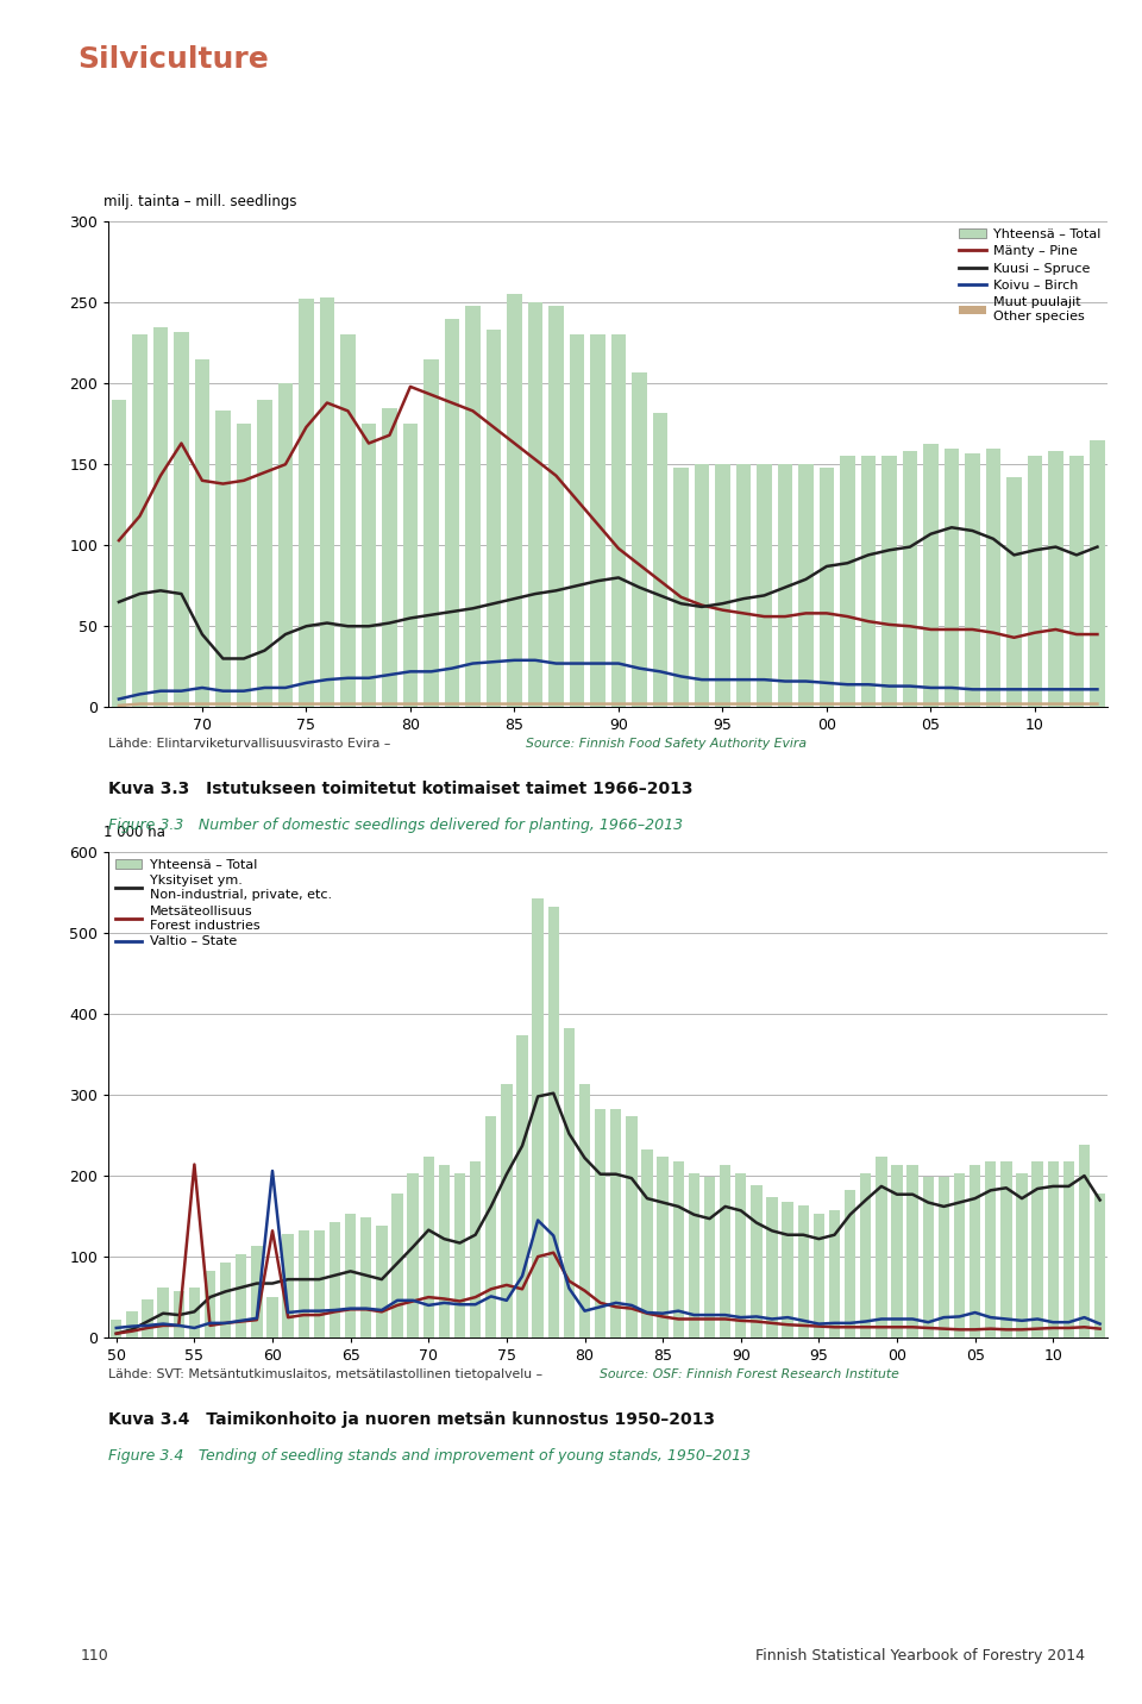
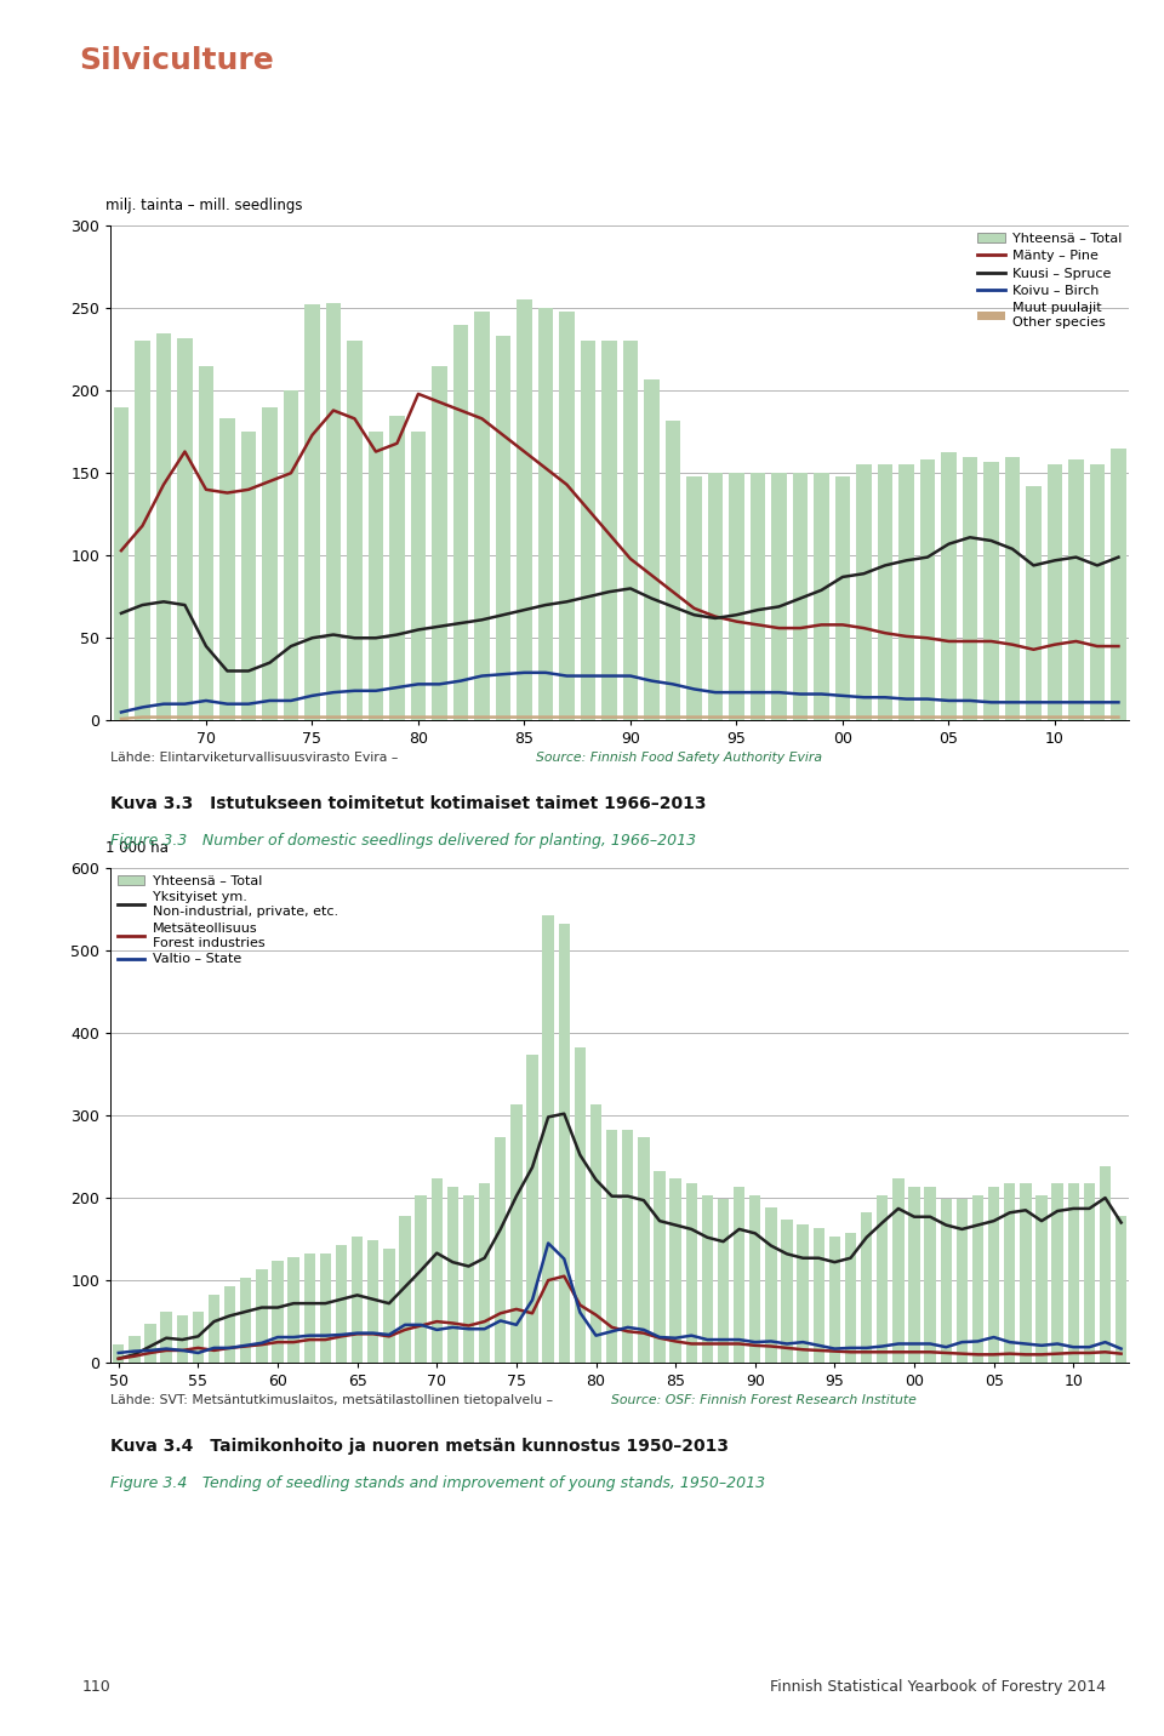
Metsäteollisuus Forest industries/55: 214 -> 18
Yhteensä – Total/60: 50 -> 123
Metsäteollisuus Forest industries/60: 132 -> 25
Valtio – State/60: 206 -> 31
